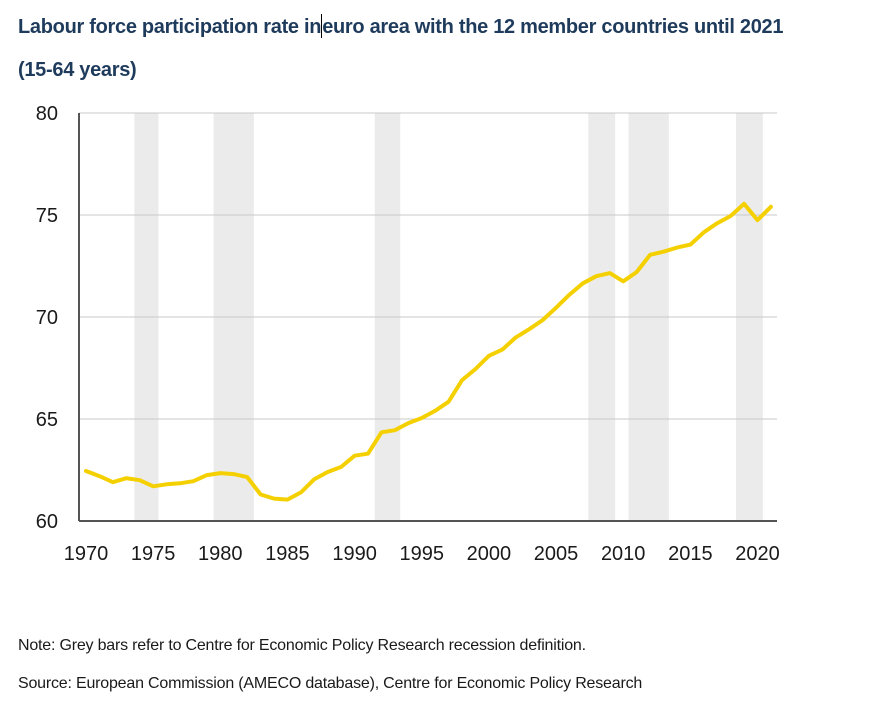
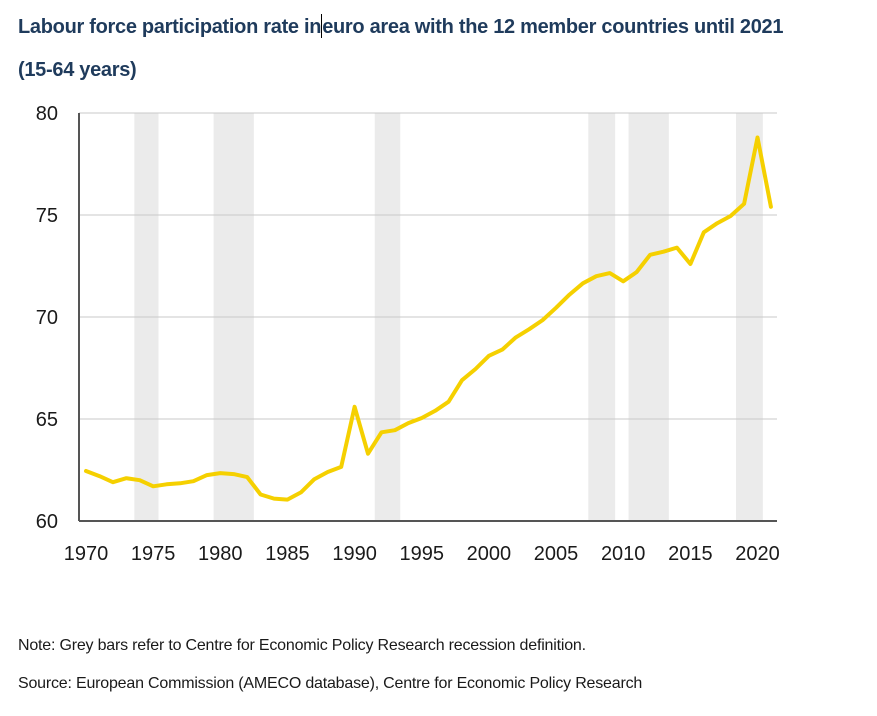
1990: 63.2 -> 65.6
2015: 73.5 -> 72.6
2020: 74.8 -> 78.8
